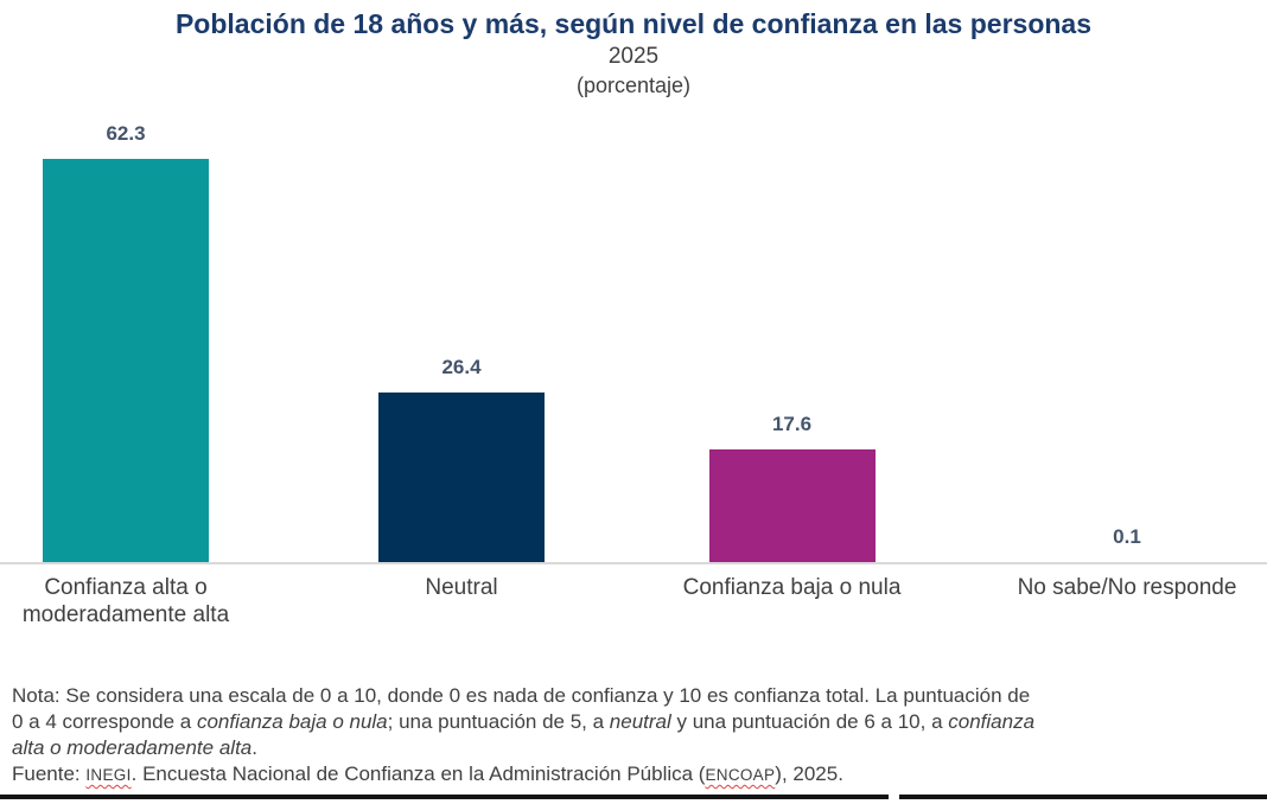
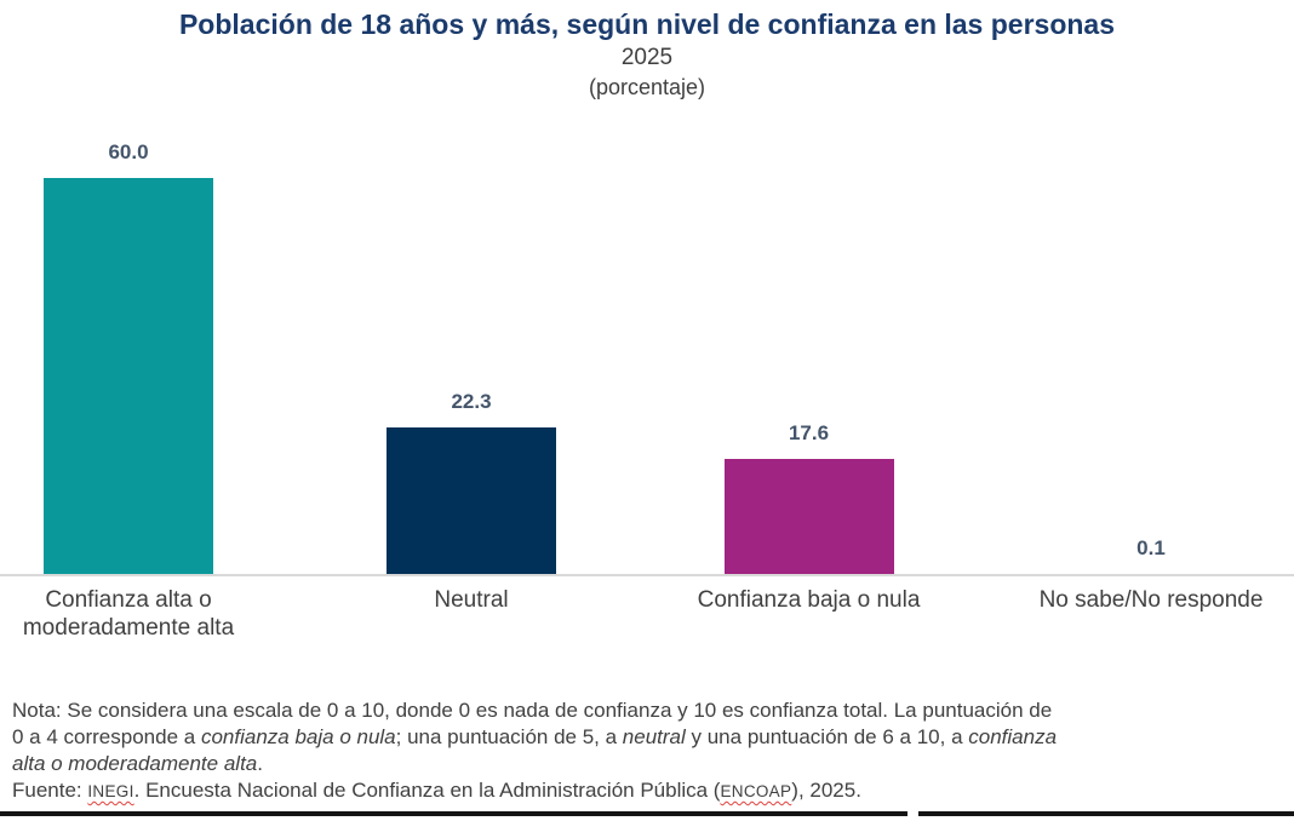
Confianza alta o moderadamente alta: 62.3 -> 60.0
Neutral: 26.4 -> 22.3
